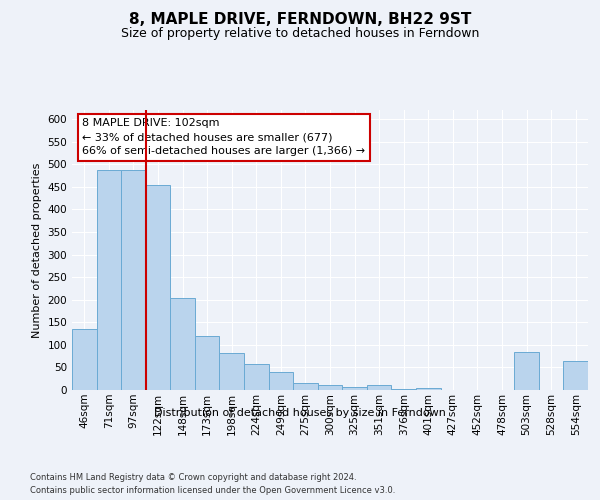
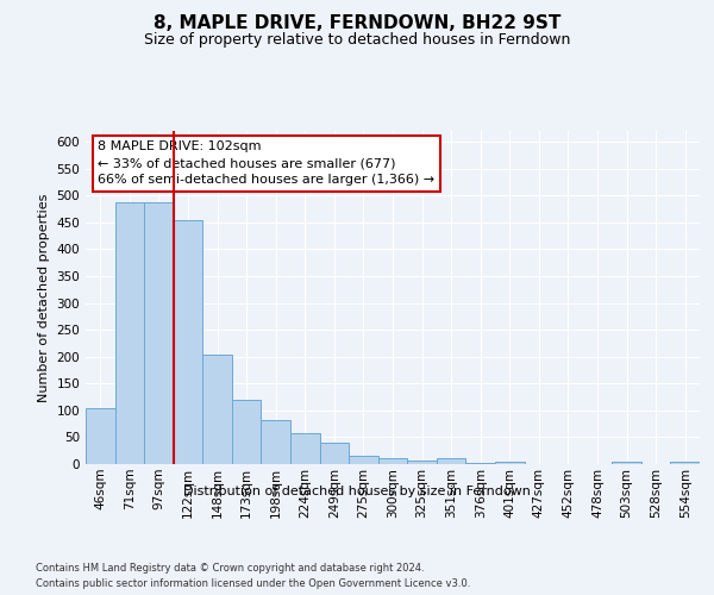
46sqm: 135 -> 105
503sqm: 85 -> 5
554sqm: 65 -> 5
